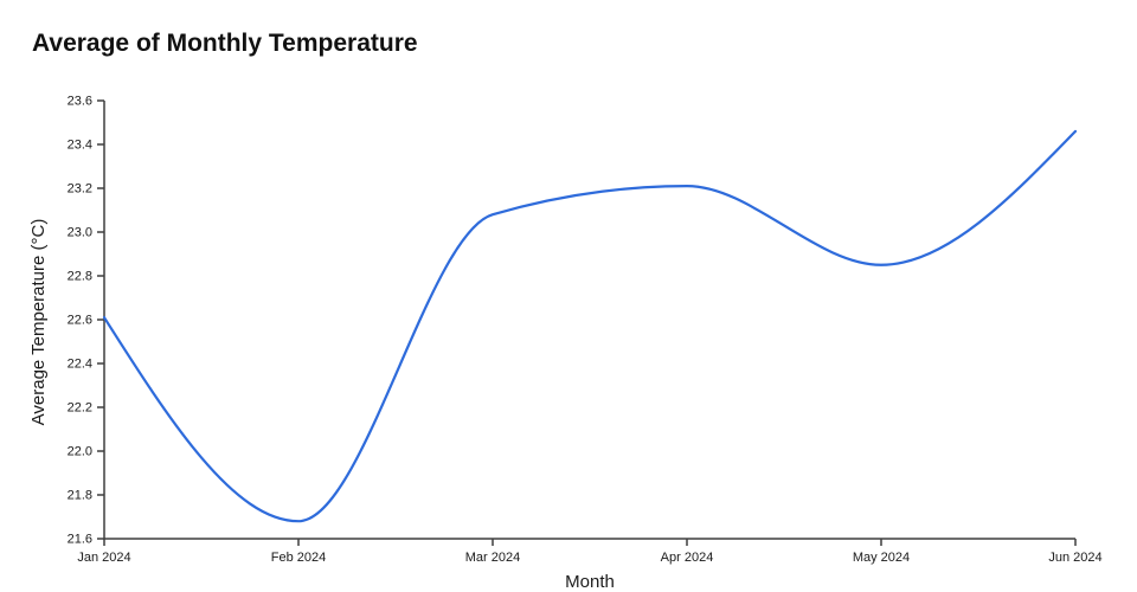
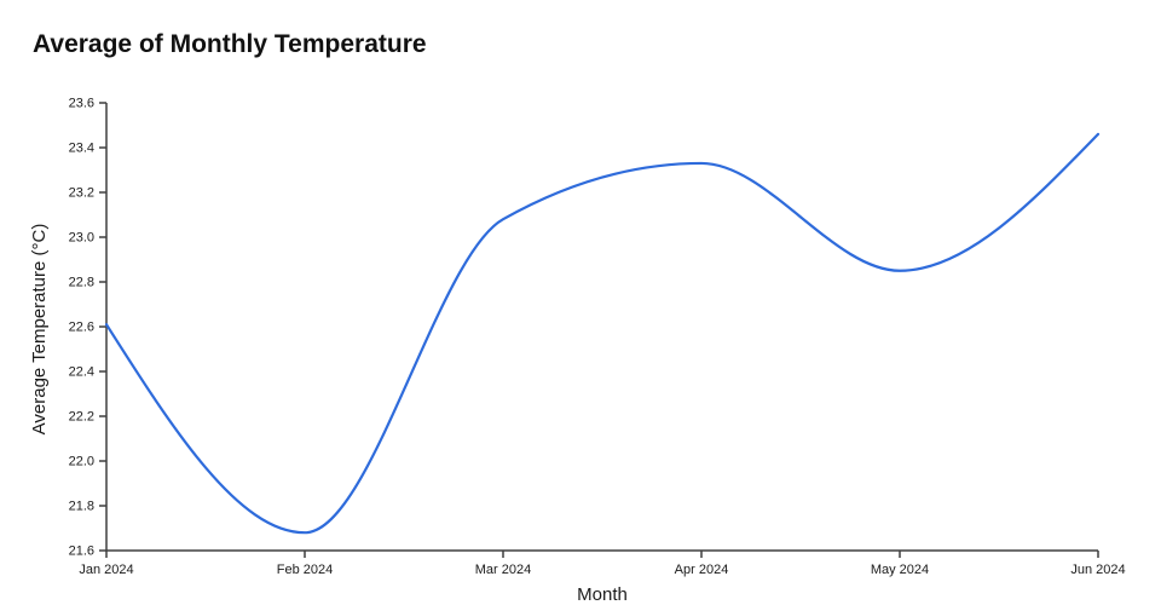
Apr 2024: 23.21 -> 23.33
